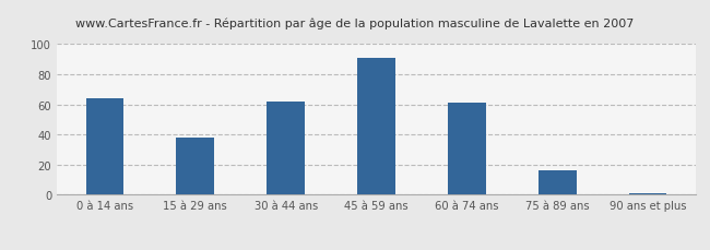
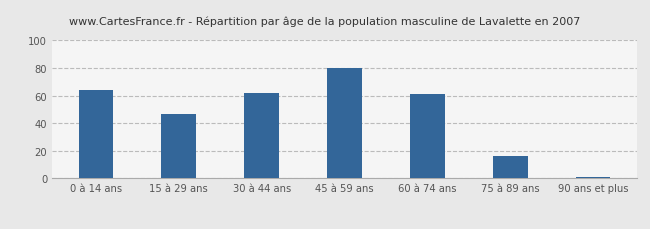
15 à 29 ans: 38 -> 47
45 à 59 ans: 91 -> 80
